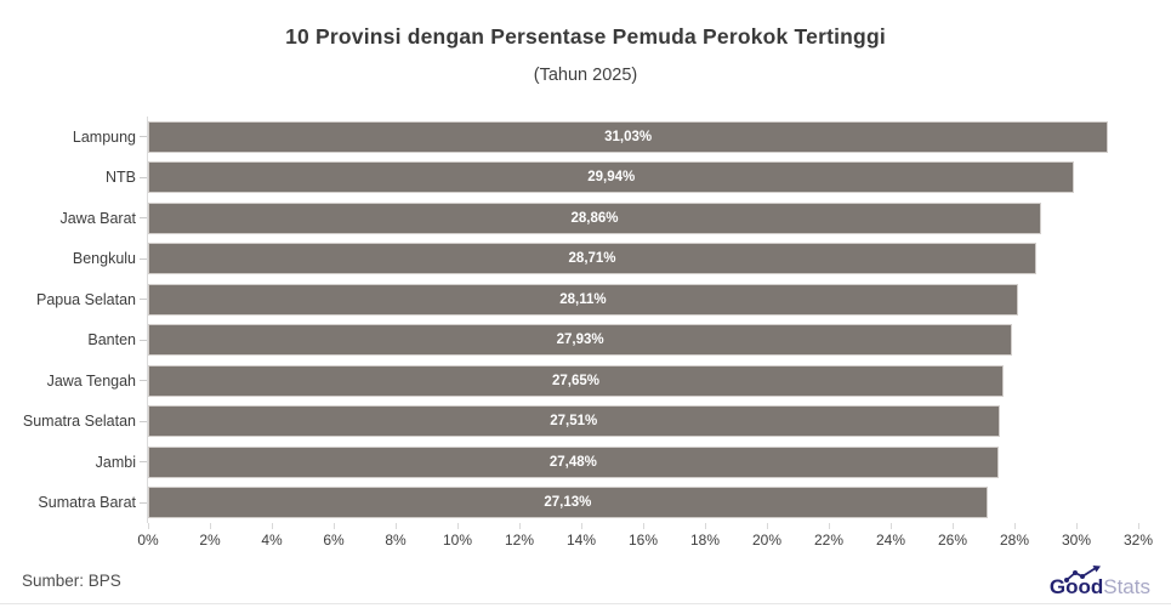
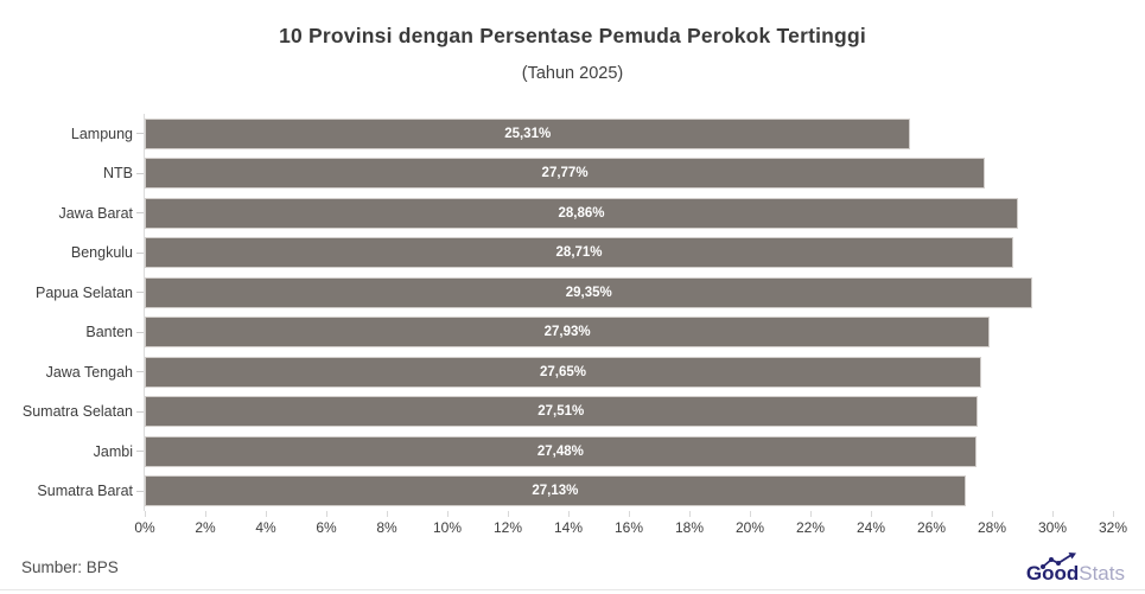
Lampung: 31,03% -> 25,31%
NTB: 29,94% -> 27,77%
Papua Selatan: 28,11% -> 29,35%
